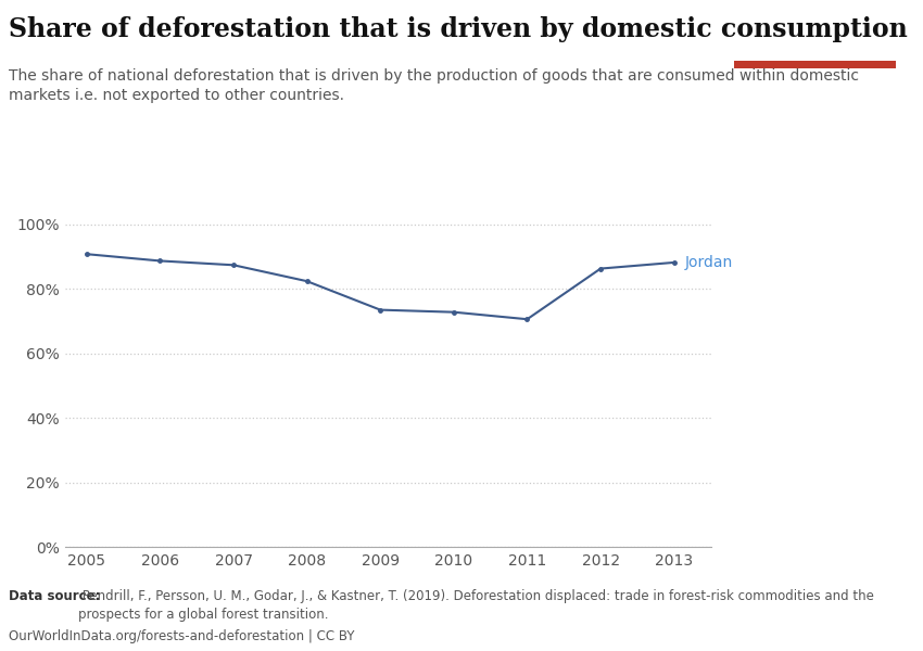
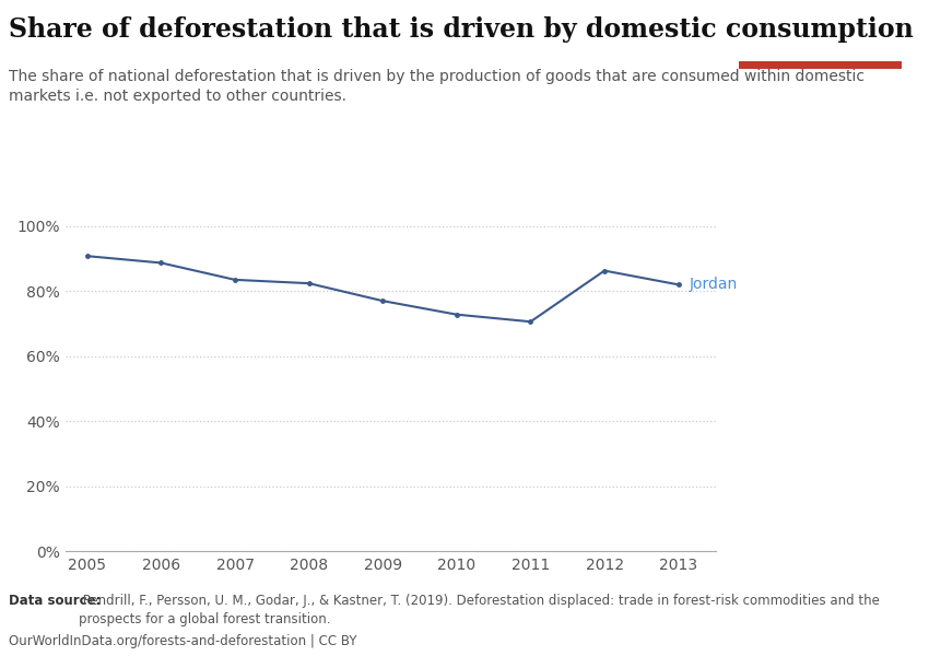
2007: 87.4% -> 83.5%
2009: 73.5% -> 77.0%
2013: 88.2% -> 82.0%
